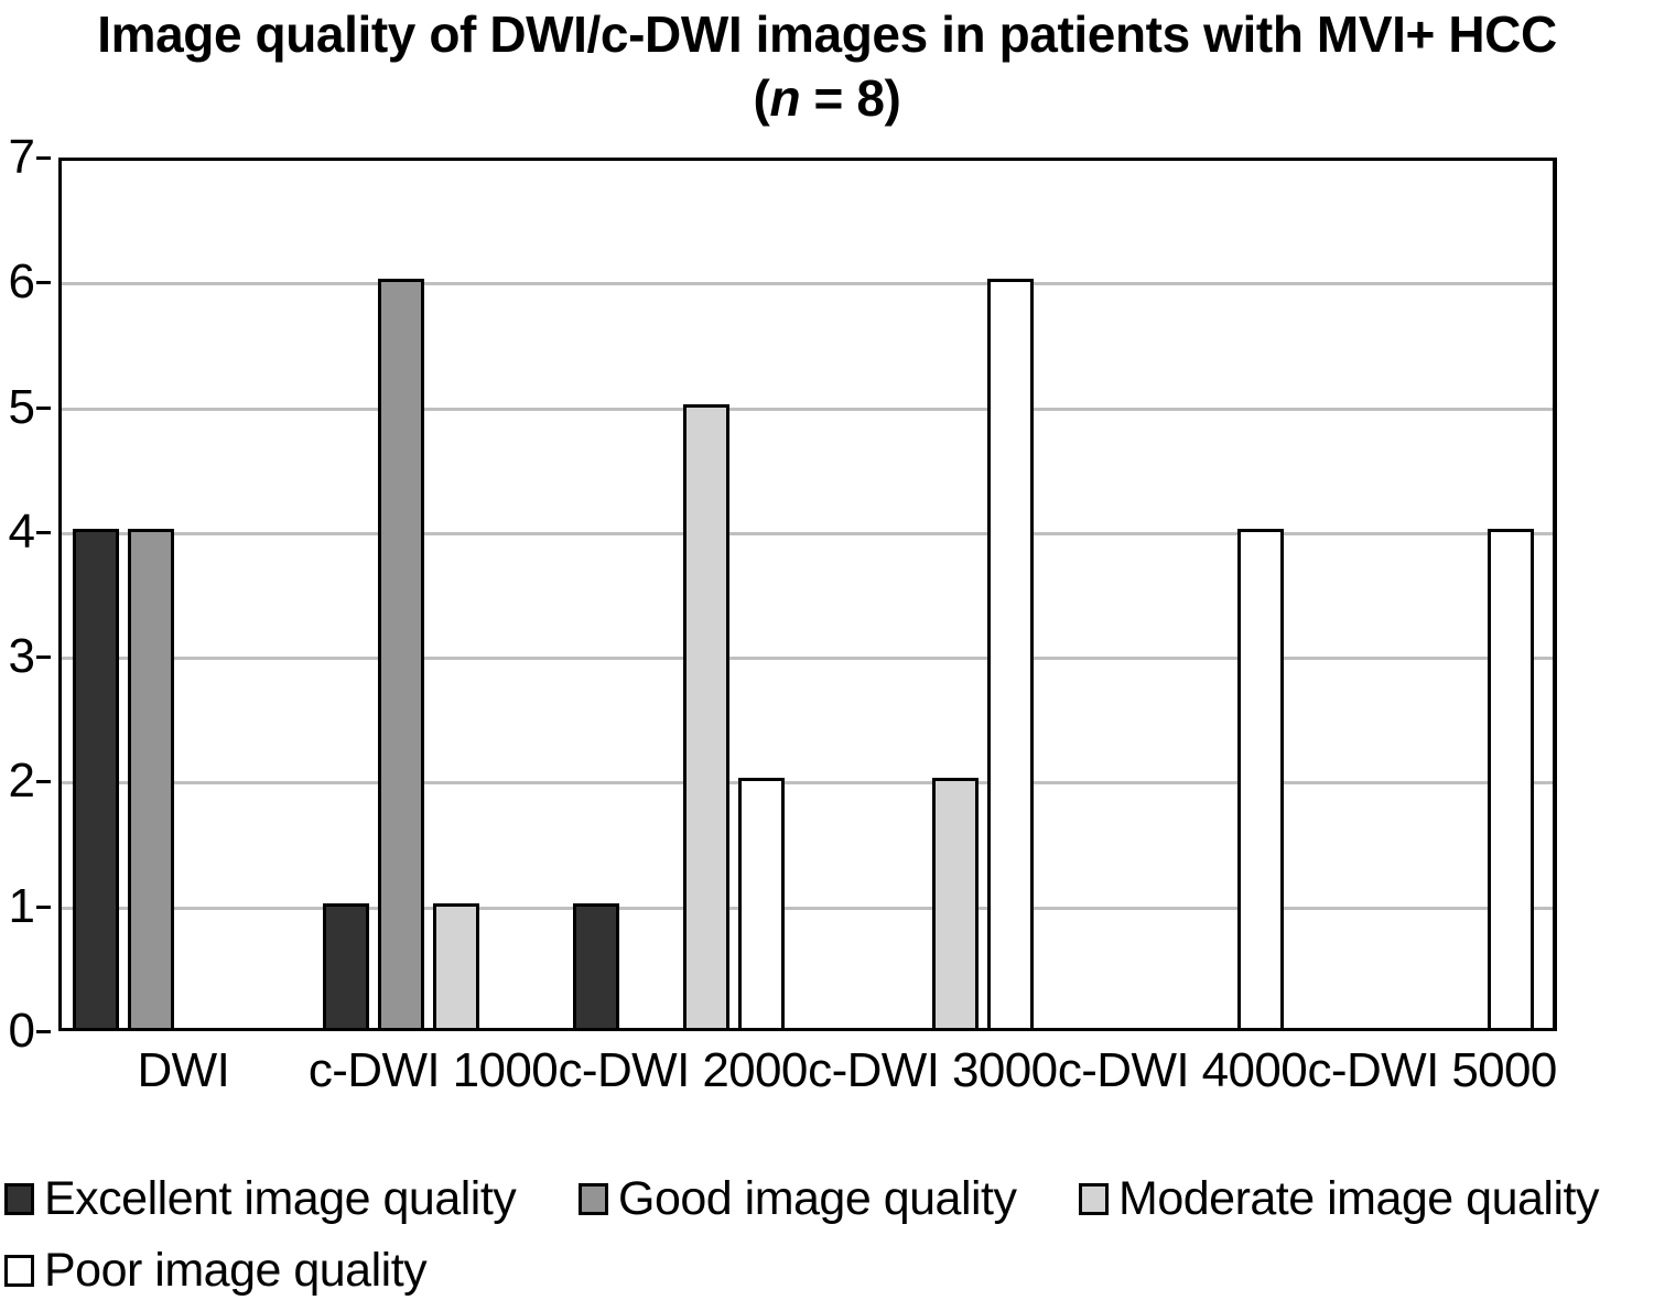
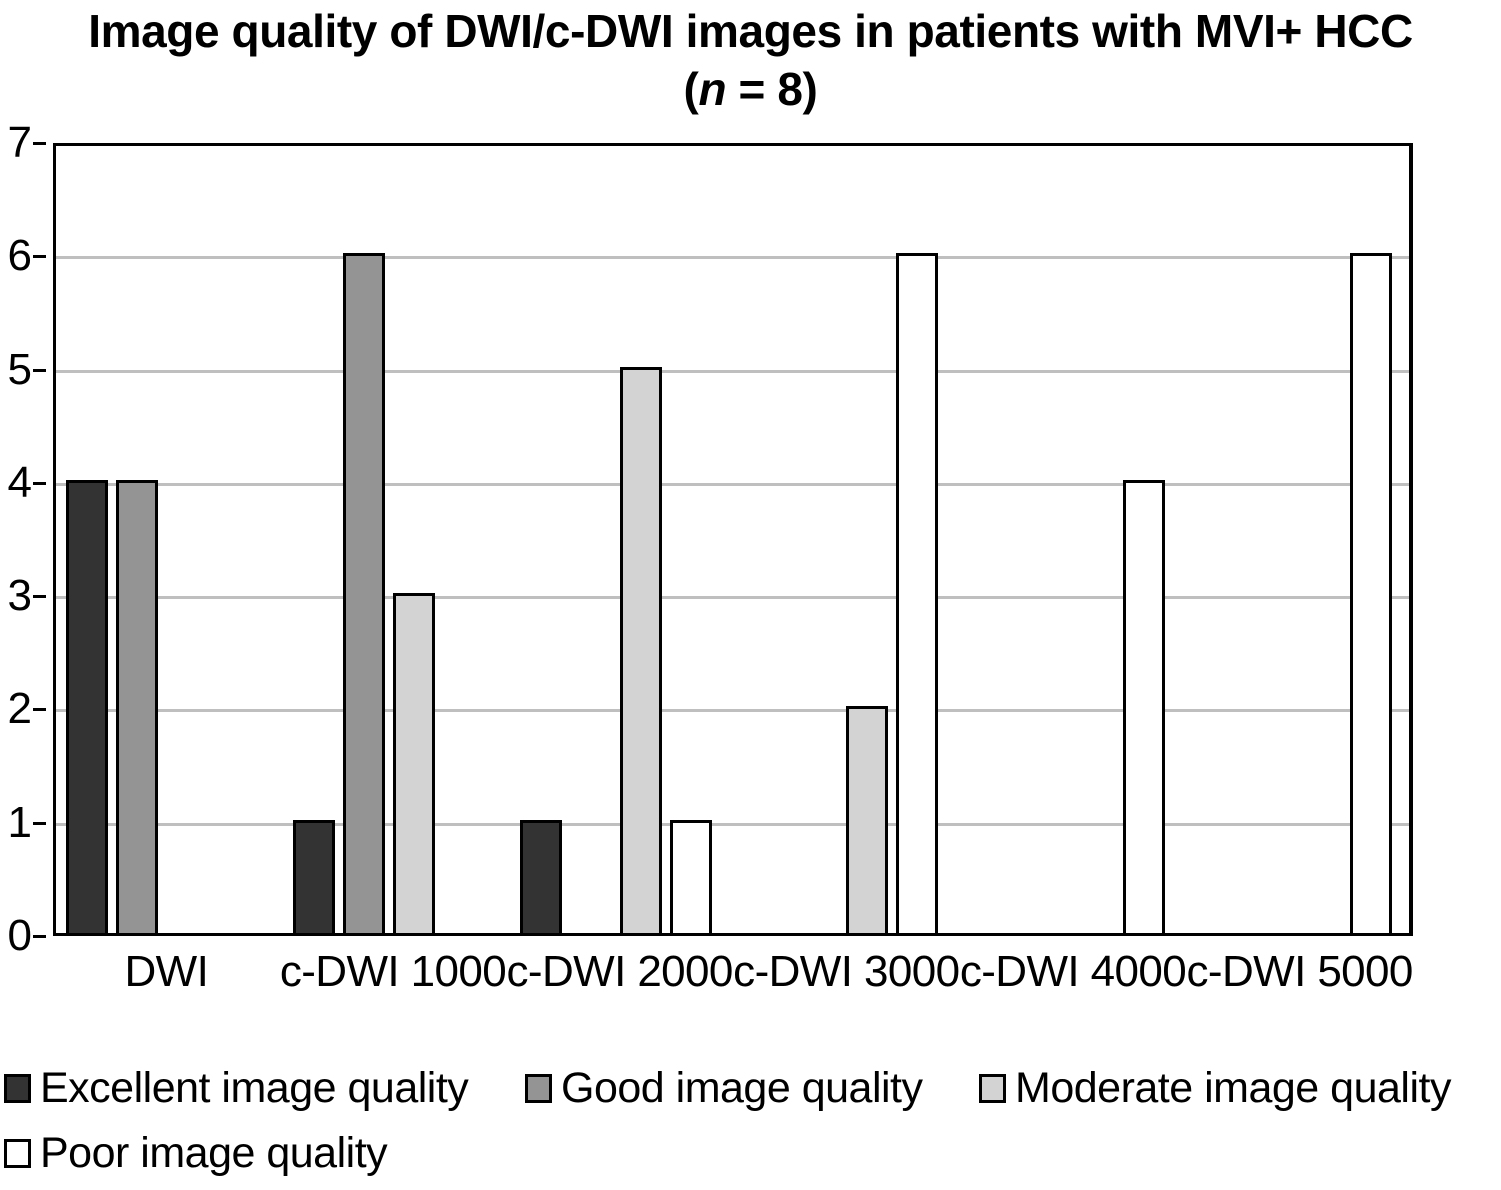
Moderate image quality/c-DWI 1000: 1 -> 3
Poor image quality/c-DWI 2000: 2 -> 1
Poor image quality/c-DWI 5000: 4 -> 6
